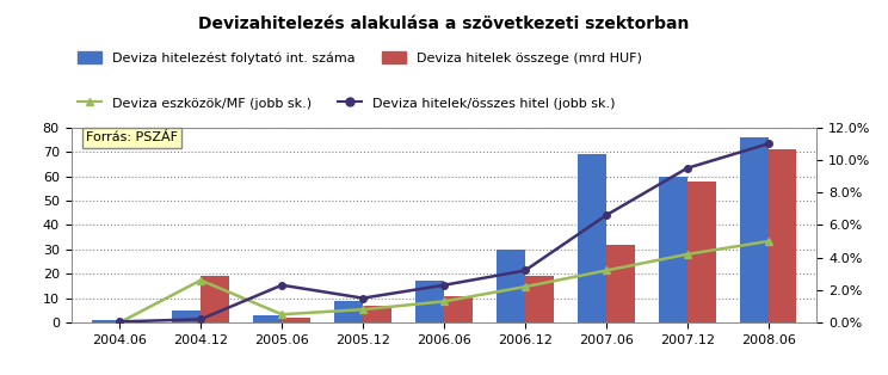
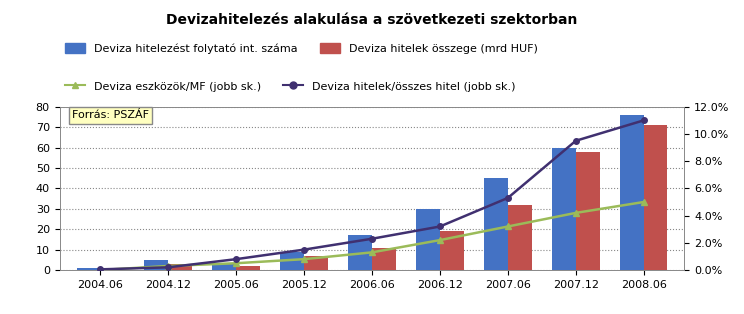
Deviza eszközök/MF (jobb sk.)/2004.12: 2.6% -> 0.3%
Deviza hitelek összege (mrd HUF)/2004.12: 19 -> 3
Deviza hitelek/összes hitel (jobb sk.)/2005.06: 2.3% -> 0.8%
Deviza hitelezést folytató int. száma/2007.06: 69 -> 45
Deviza hitelek/összes hitel (jobb sk.)/2007.06: 6.6% -> 5.3%
